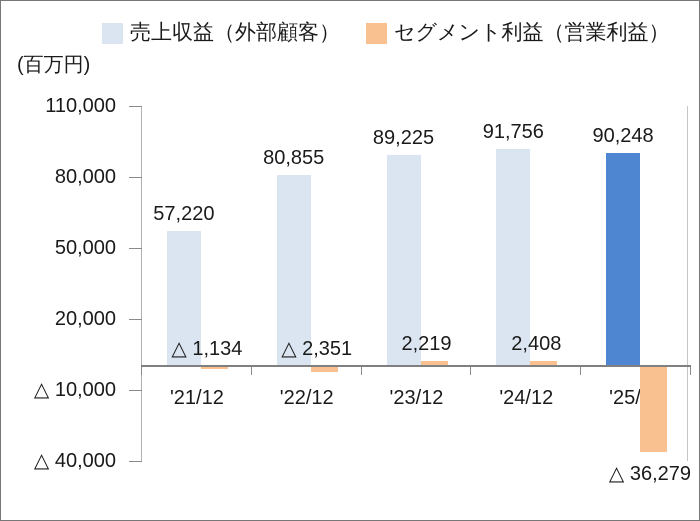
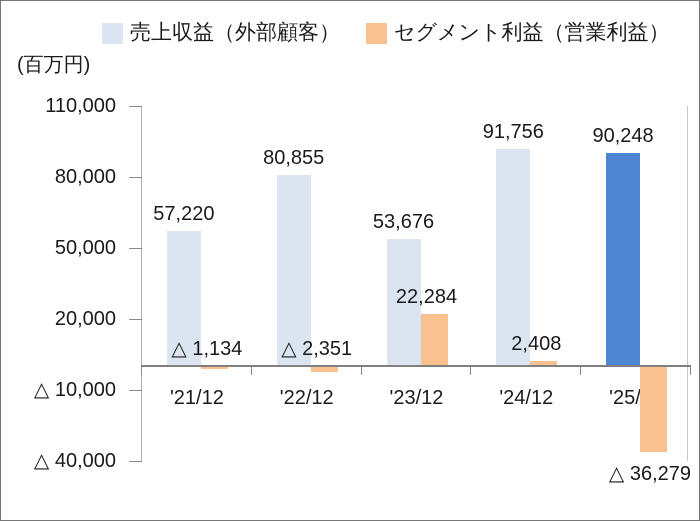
売上収益（外部顧客）/'23/12: 89,225 -> 53,676
セグメント利益（営業利益）/'23/12: 2,219 -> 22,284
